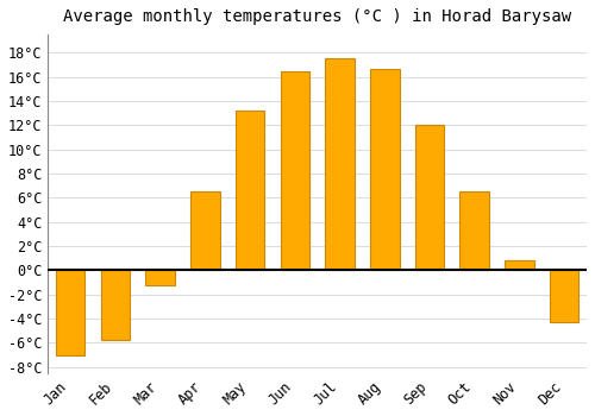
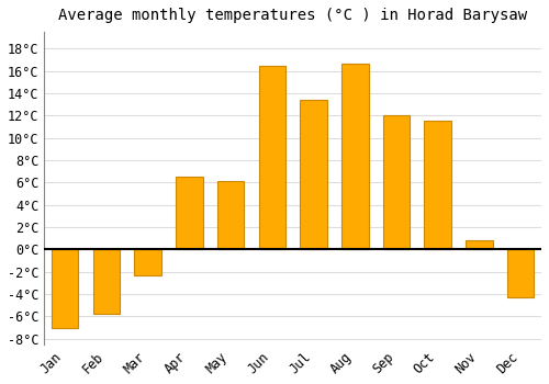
Mar: -1.2°C -> -2.3°C
May: 13.2°C -> 6.1°C
Jul: 17.5°C -> 13.4°C
Oct: 6.5°C -> 11.5°C
